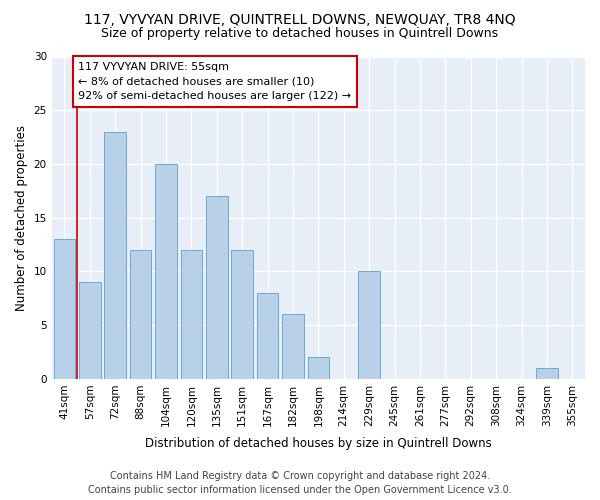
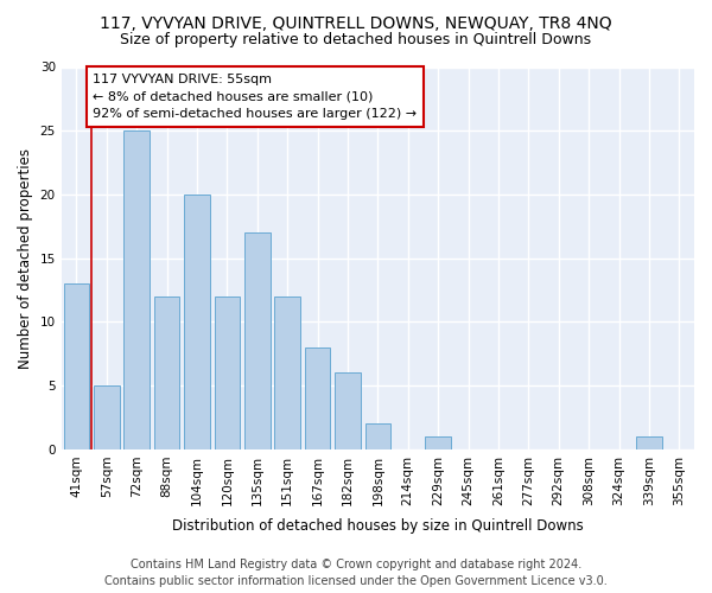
57sqm: 9 -> 5
72sqm: 23 -> 25
229sqm: 10 -> 1
